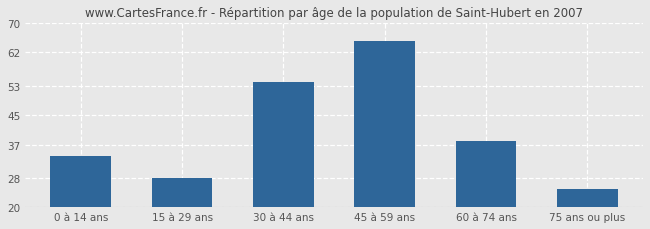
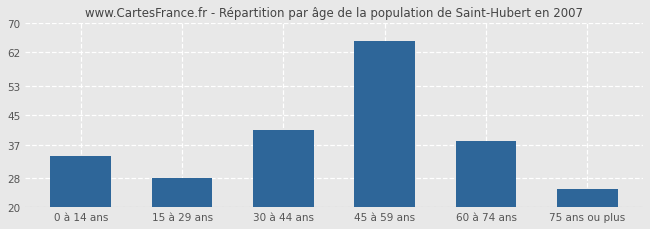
30 à 44 ans: 54 -> 41
